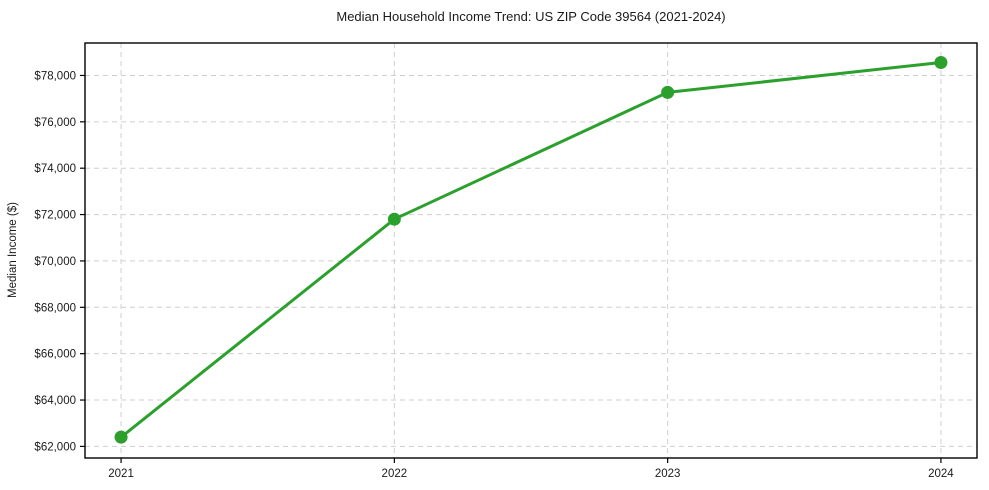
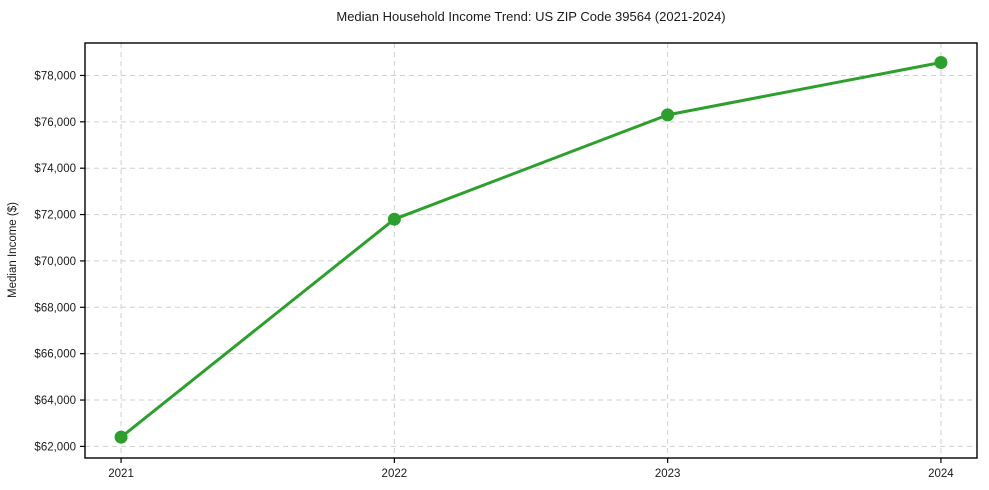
2023: $77300 -> $76300
